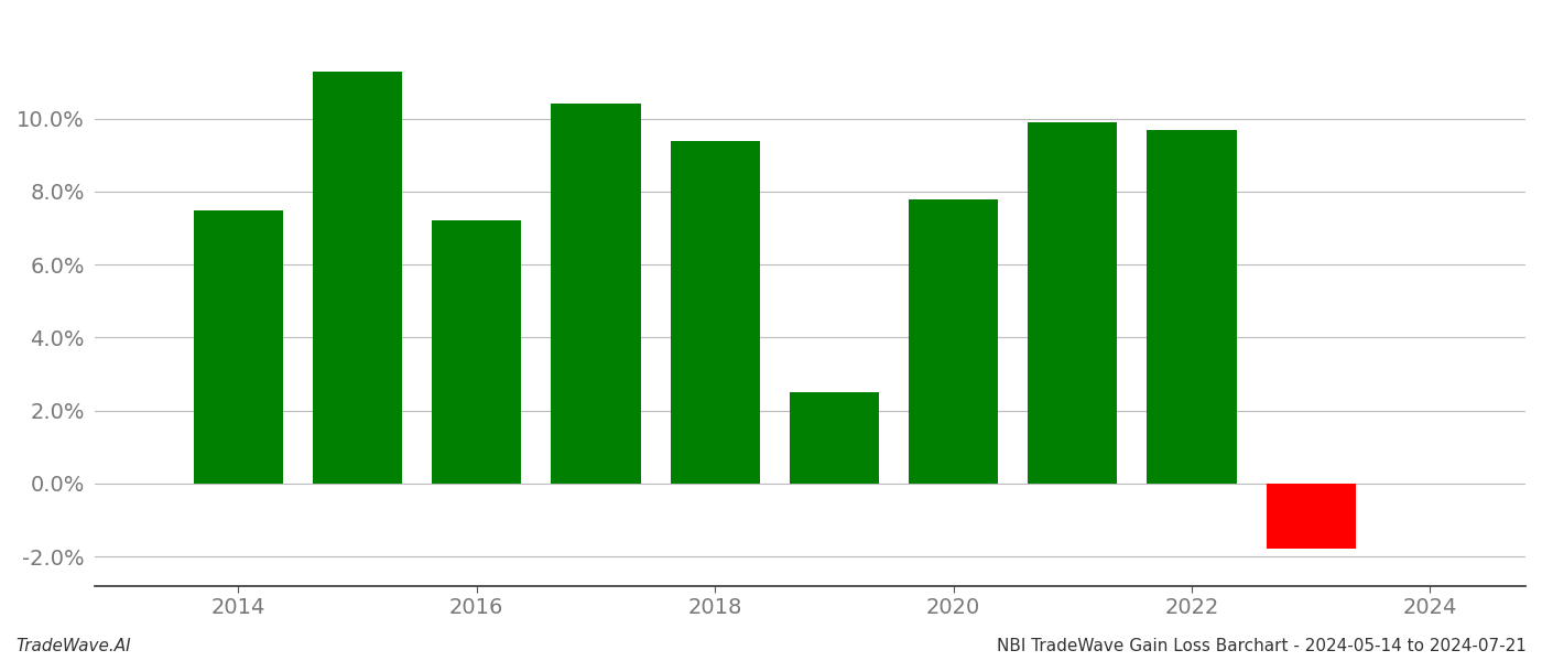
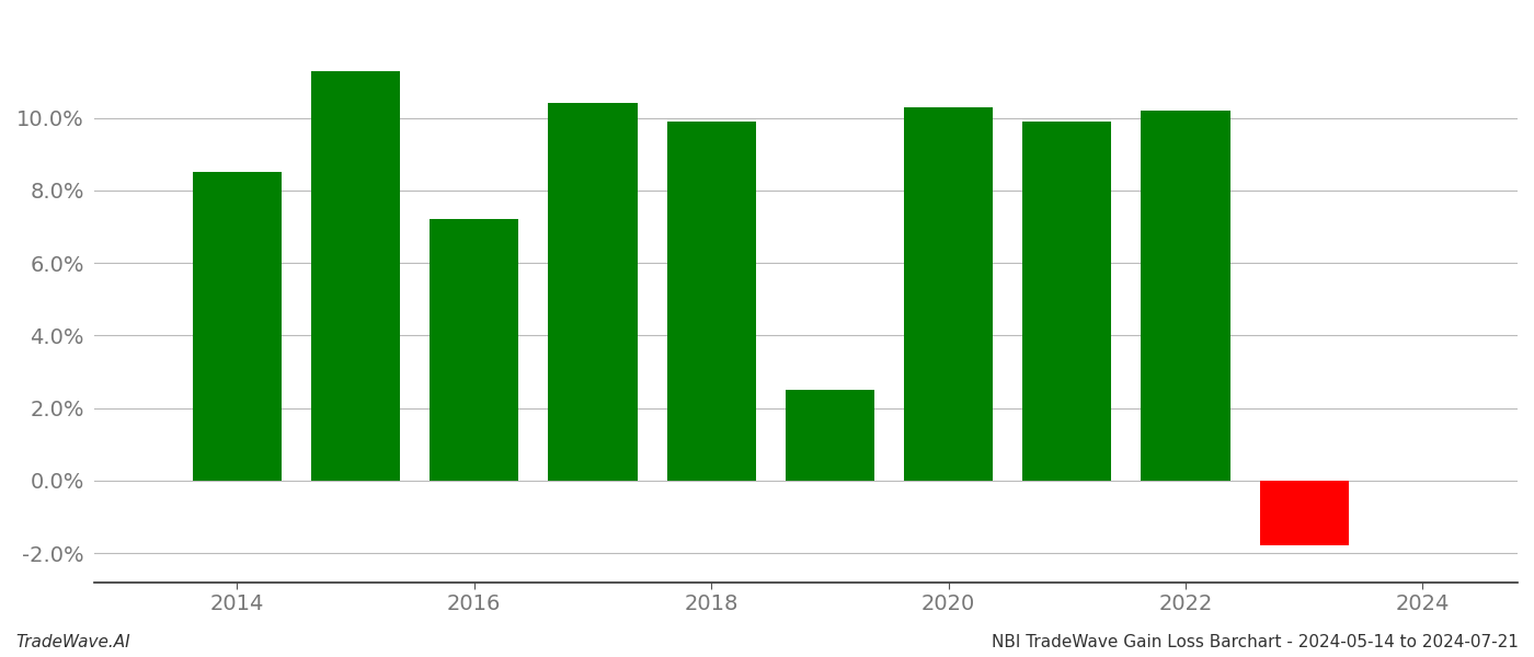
2014: 7.5% -> 8.5%
2018: 9.4% -> 9.9%
2020: 7.8% -> 10.3%
2022: 9.7% -> 10.2%
